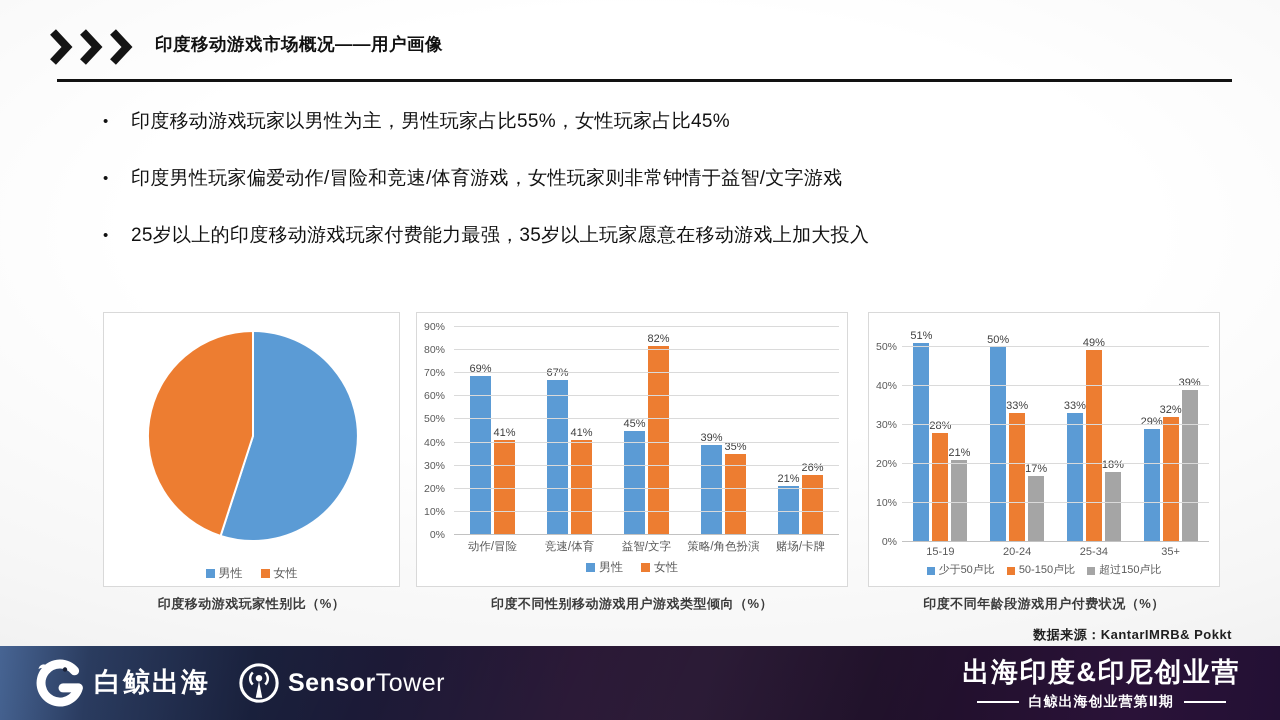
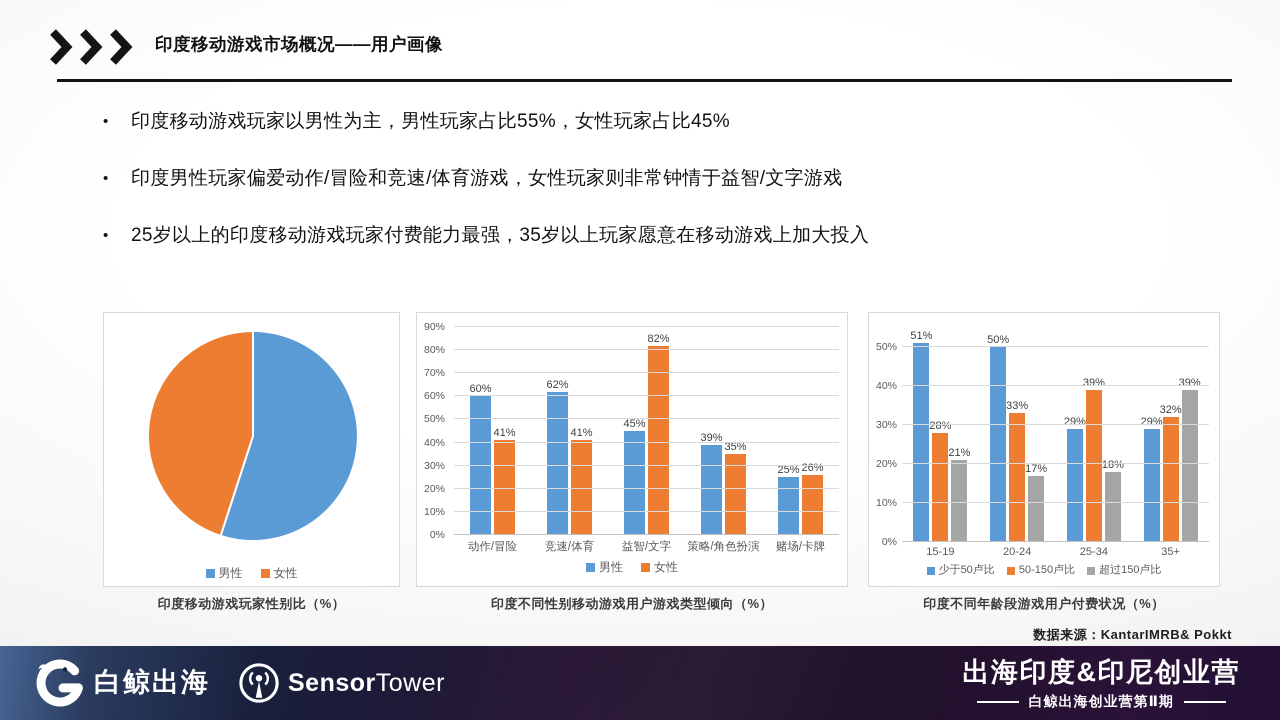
印度不同性别移动游戏用户游戏类型倾向（%）/男性/动作/冒险: 69% -> 60%
印度不同性别移动游戏用户游戏类型倾向（%）/男性/竞速/体育: 67% -> 62%
印度不同性别移动游戏用户游戏类型倾向（%）/男性/赌场/卡牌: 21% -> 25%
印度不同年龄段游戏用户付费状况（%）/少于50卢比/25-34: 33% -> 29%
印度不同年龄段游戏用户付费状况（%）/50-150卢比/25-34: 49% -> 39%
